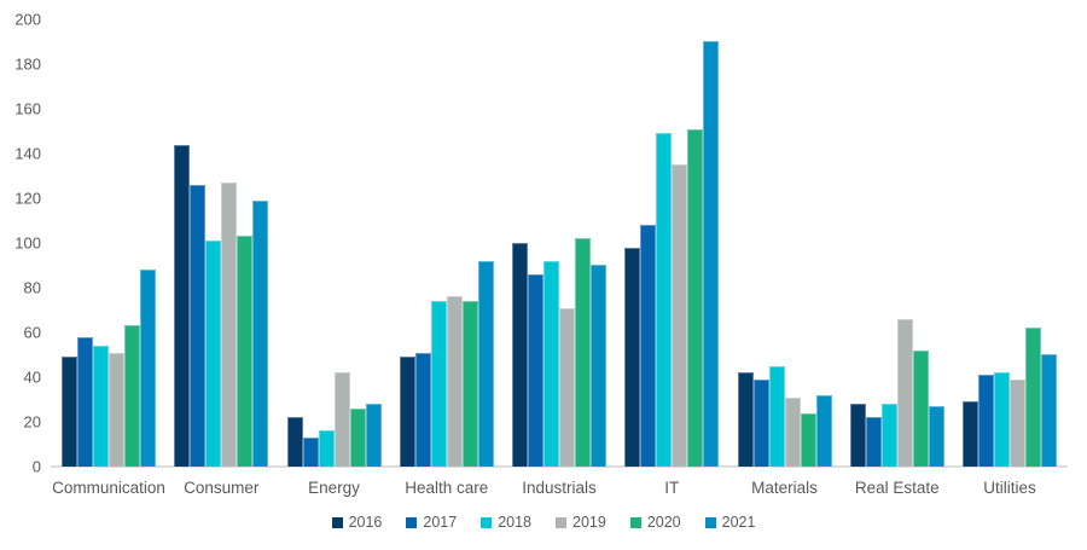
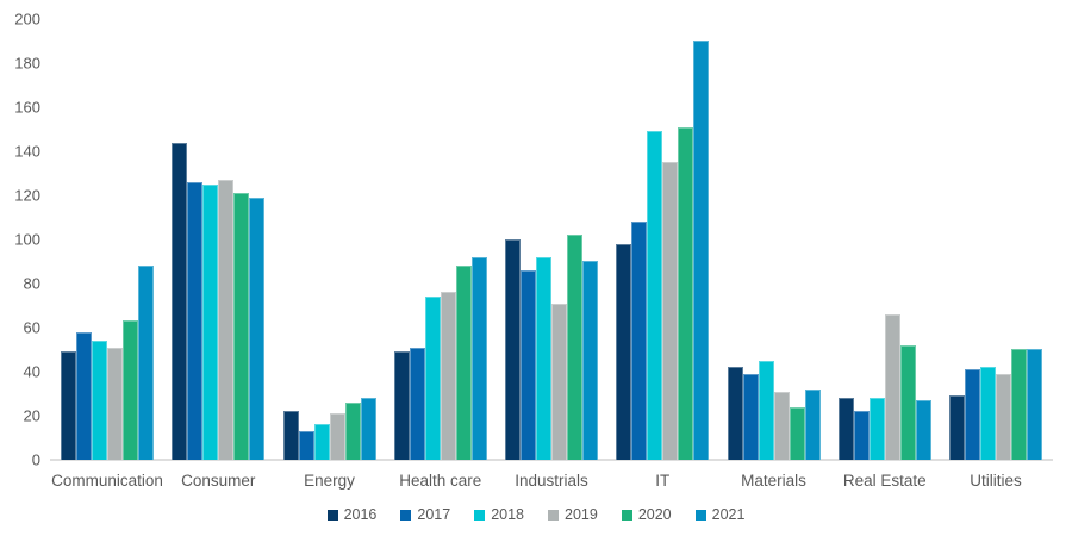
2018/Consumer: 101 -> 125
2020/Consumer: 103 -> 121
2019/Energy: 42 -> 21
2020/Health care: 74 -> 88
2020/Utilities: 62 -> 50
